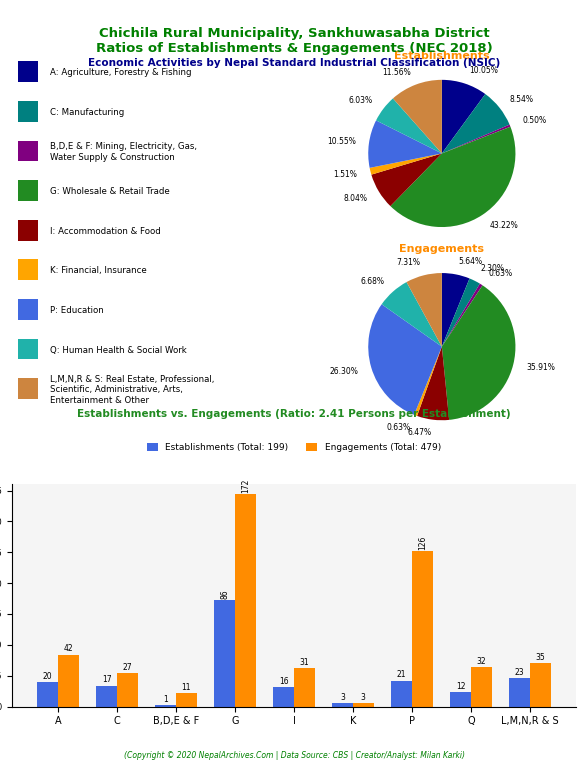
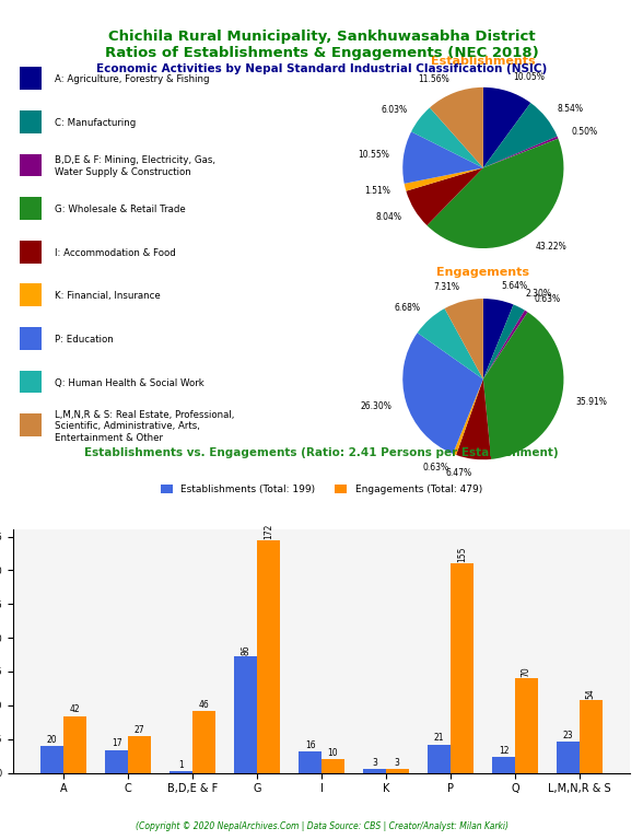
Engagements (Total: 479)/B,D,E & F: 11 -> 46
Engagements (Total: 479)/I: 31 -> 10
Engagements (Total: 479)/P: 126 -> 155
Engagements (Total: 479)/Q: 32 -> 70
Engagements (Total: 479)/L,M,N,R & S: 35 -> 54
